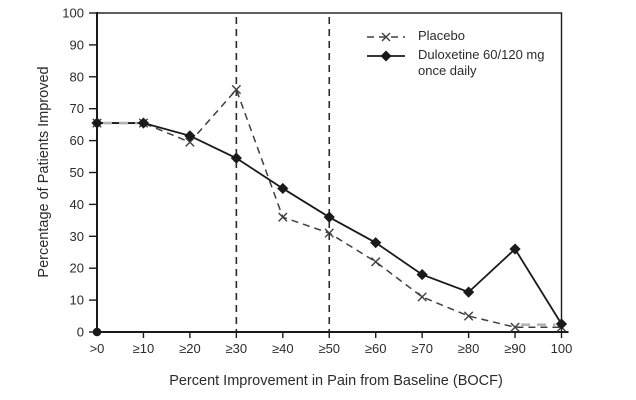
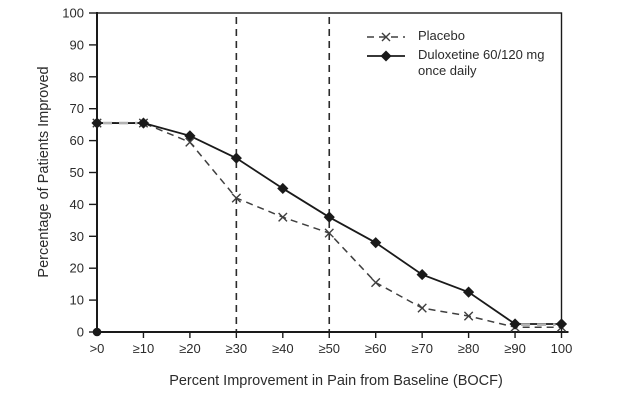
Placebo/≥30: 76 -> 42
Placebo/≥60: 22 -> 16
Placebo/≥70: 11 -> 8
Duloxetine 60/120 mg once daily/≥90: 26 -> 2
